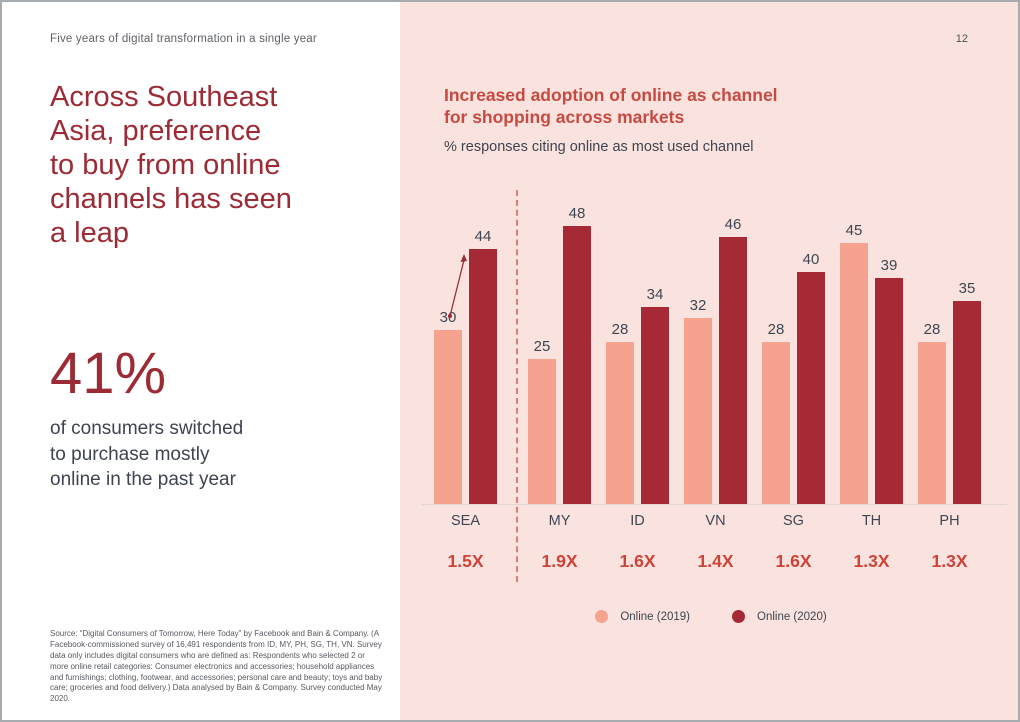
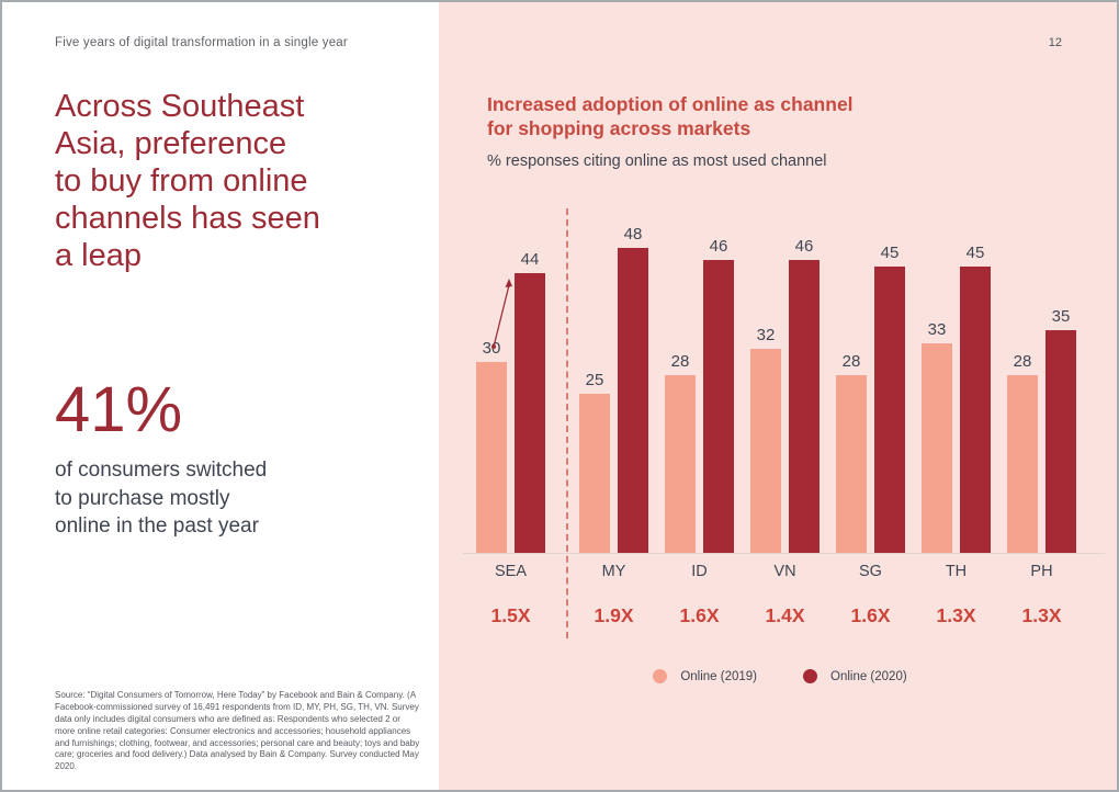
Online (2020)/ID: 34 -> 46
Online (2020)/SG: 40 -> 45
Online (2019)/TH: 45 -> 33
Online (2020)/TH: 39 -> 45
